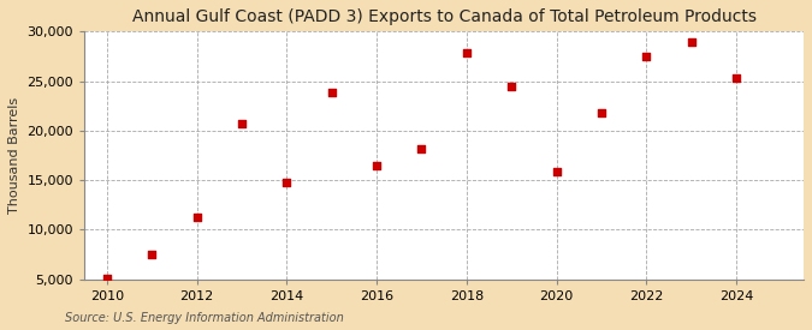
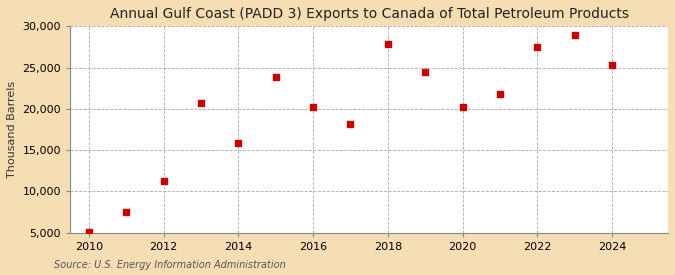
2014: 14,800 -> 15,800
2016: 16,400 -> 20,200
2020: 15,800 -> 20,200
